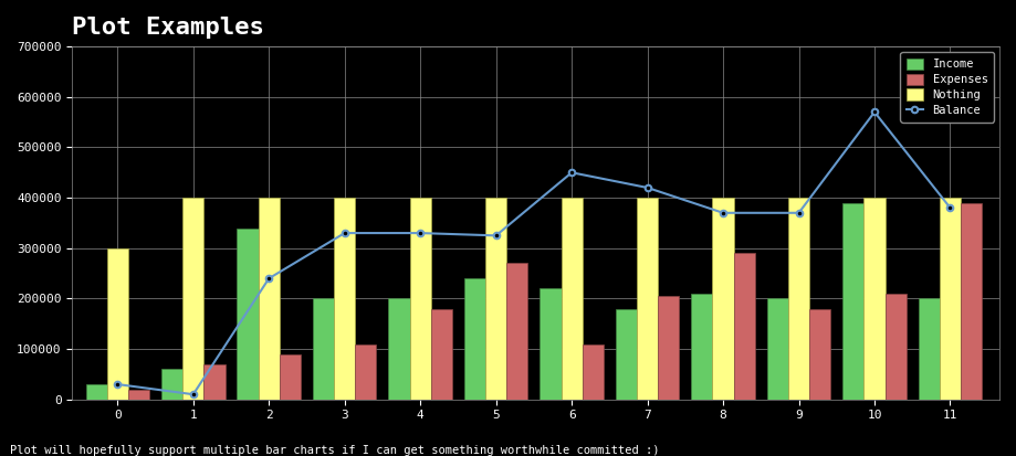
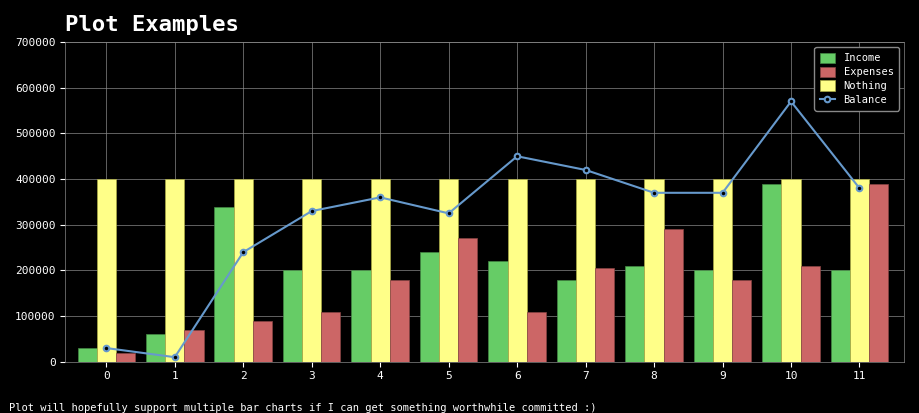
Nothing/0: 300000 -> 400000
Balance/4: 330000 -> 360000
